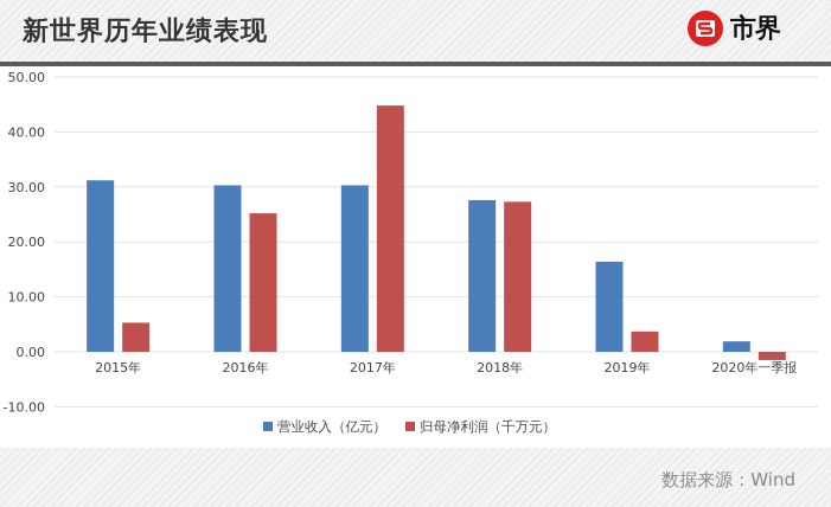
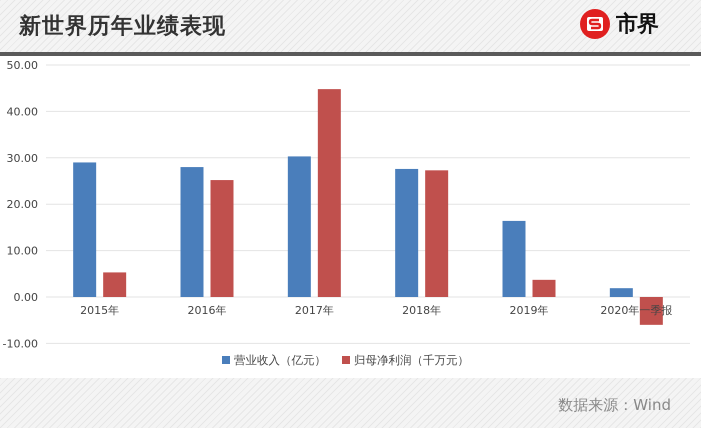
营业收入（亿元）/2015年: 31 -> 29
营业收入（亿元）/2016年: 30 -> 28
归母净利润（千万元）/2020年一季报: -2 -> -6
